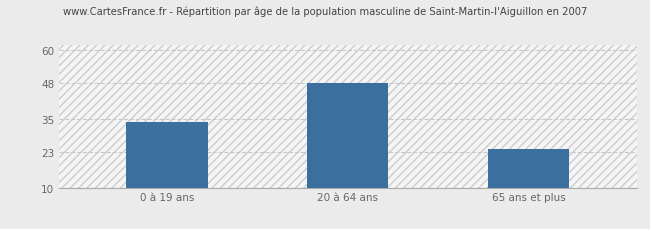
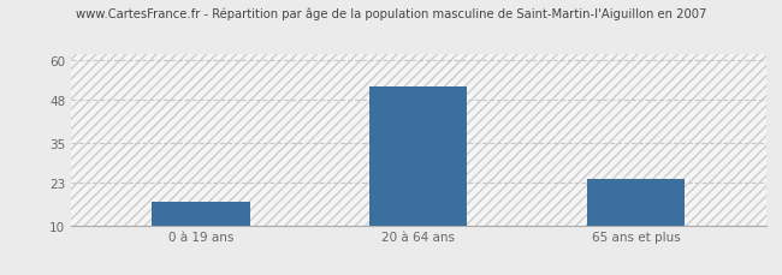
0 à 19 ans: 34 -> 17
20 à 64 ans: 48 -> 52
